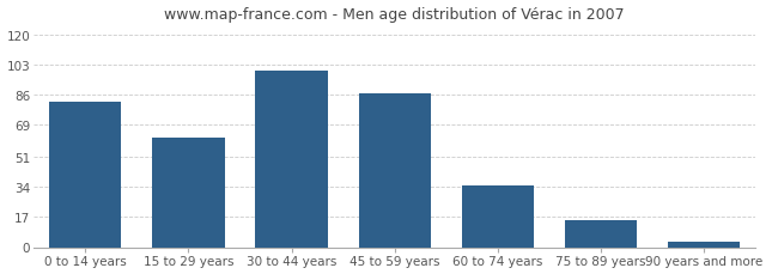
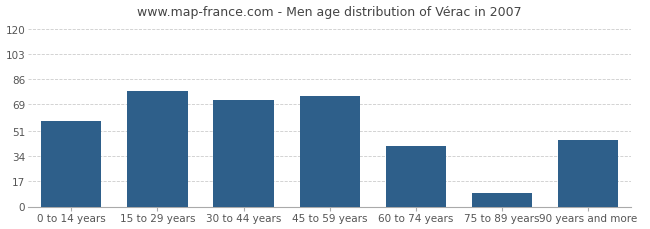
0 to 14 years: 82 -> 58
15 to 29 years: 62 -> 78
30 to 44 years: 100 -> 72
45 to 59 years: 87 -> 75
60 to 74 years: 35 -> 41
75 to 89 years: 15 -> 9
90 years and more: 3 -> 45
